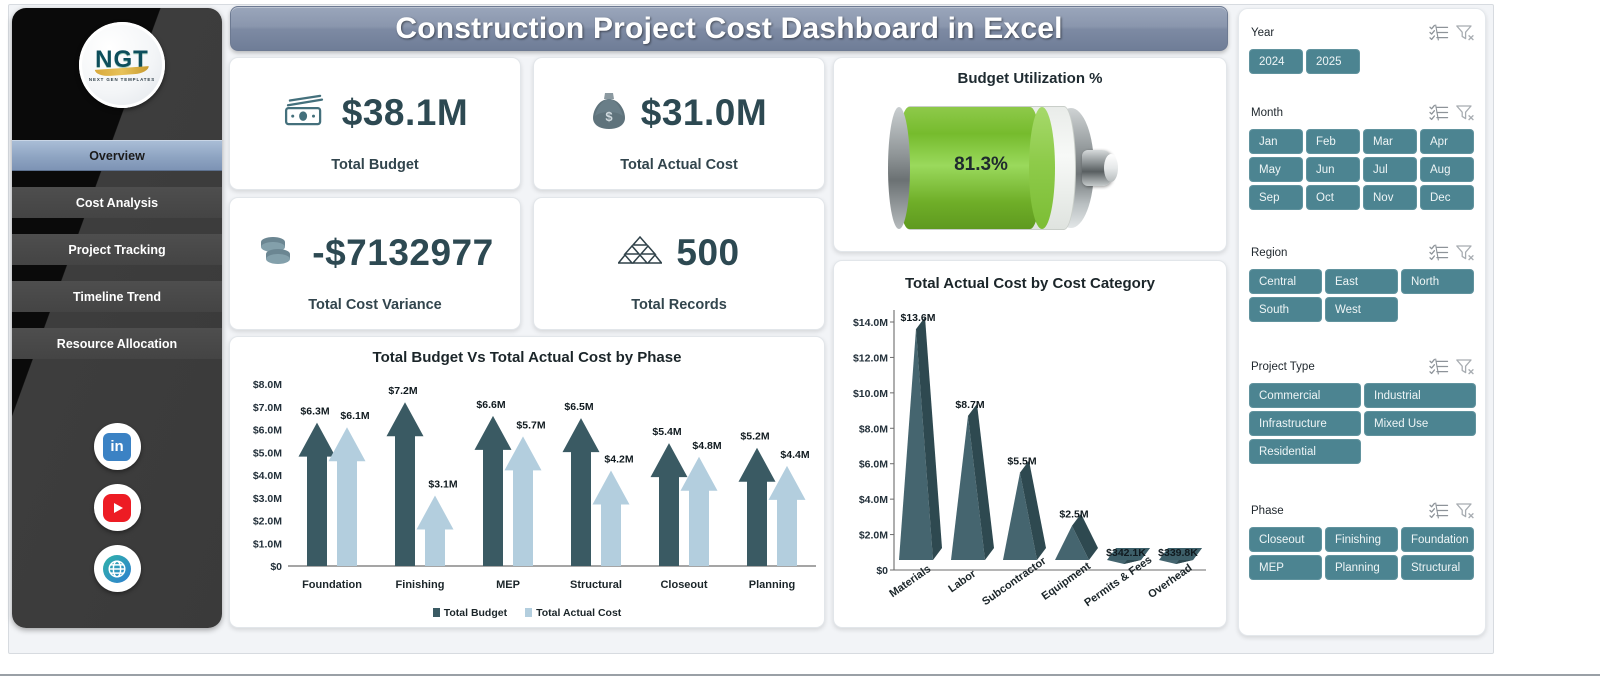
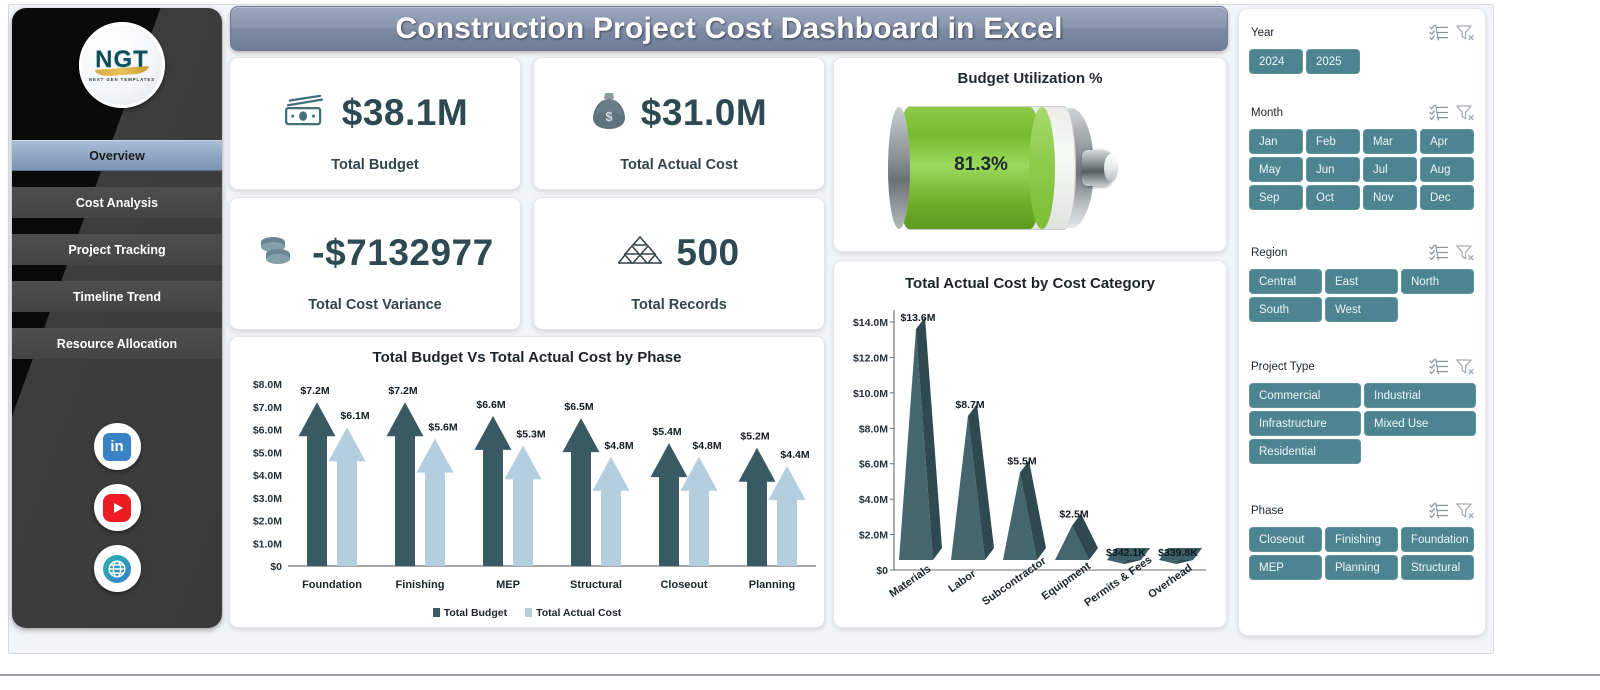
Total Budget Vs Total Actual Cost by Phase/Total Budget/Foundation: $6.3M -> $7.2M
Total Budget Vs Total Actual Cost by Phase/Total Actual Cost/Finishing: $3.1M -> $5.6M
Total Budget Vs Total Actual Cost by Phase/Total Actual Cost/MEP: $5.7M -> $5.3M
Total Budget Vs Total Actual Cost by Phase/Total Actual Cost/Structural: $4.2M -> $4.8M
